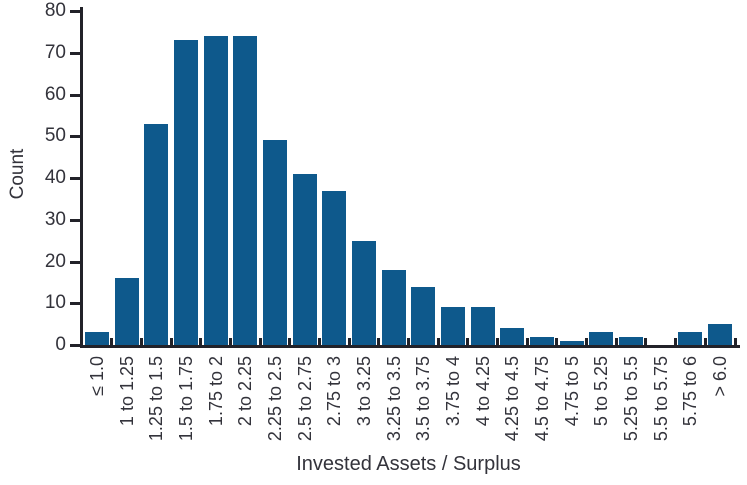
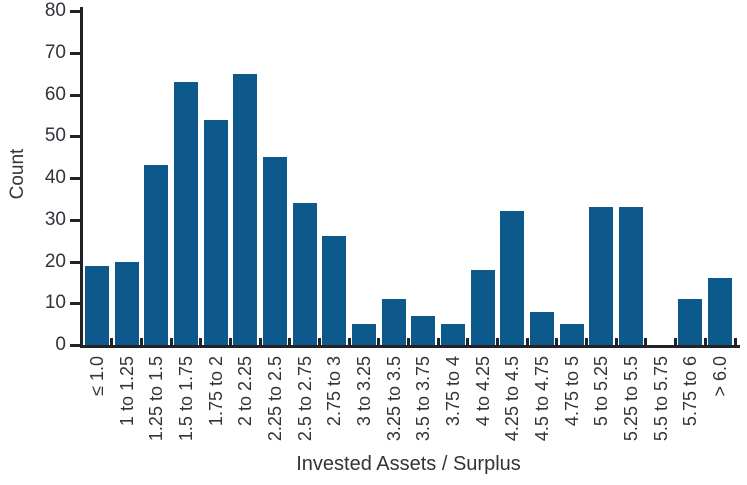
≤ 1.0: 3 -> 19
1 to 1.25: 16 -> 20
1.25 to 1.5: 53 -> 43
1.5 to 1.75: 73 -> 63
1.75 to 2: 74 -> 54
2 to 2.25: 74 -> 65
2.25 to 2.5: 49 -> 45
2.5 to 2.75: 41 -> 34
2.75 to 3: 37 -> 26
3 to 3.25: 25 -> 5
3.25 to 3.5: 18 -> 11
3.5 to 3.75: 14 -> 7
3.75 to 4: 9 -> 5
4 to 4.25: 9 -> 18
4.25 to 4.5: 4 -> 32
4.5 to 4.75: 2 -> 8
4.75 to 5: 1 -> 5
5 to 5.25: 3 -> 33
5.25 to 5.5: 2 -> 33
5.75 to 6: 3 -> 11
> 6.0: 5 -> 16
